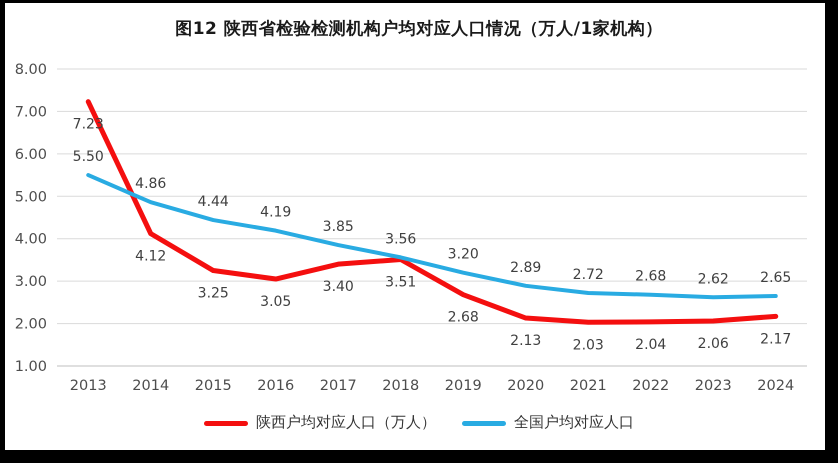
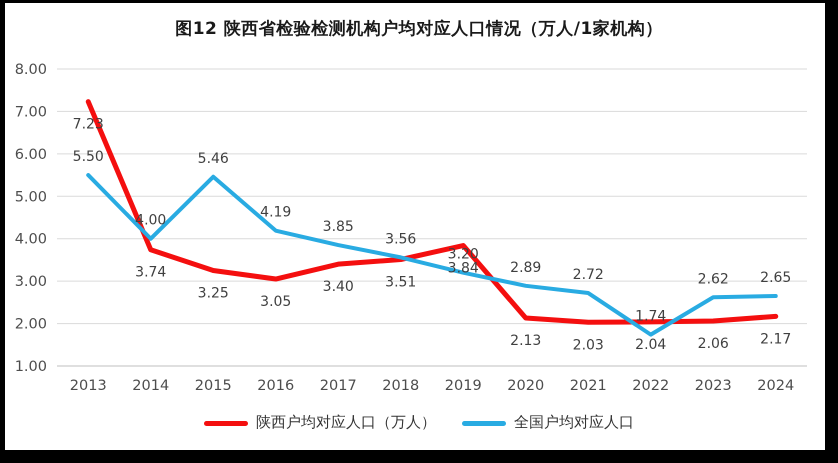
陕西户均对应人口（万人）/2014: 4.12 -> 3.74
全国户均对应人口/2014: 4.86 -> 4.00
全国户均对应人口/2015: 4.44 -> 5.46
陕西户均对应人口（万人）/2019: 2.68 -> 3.84
全国户均对应人口/2022: 2.68 -> 1.74
